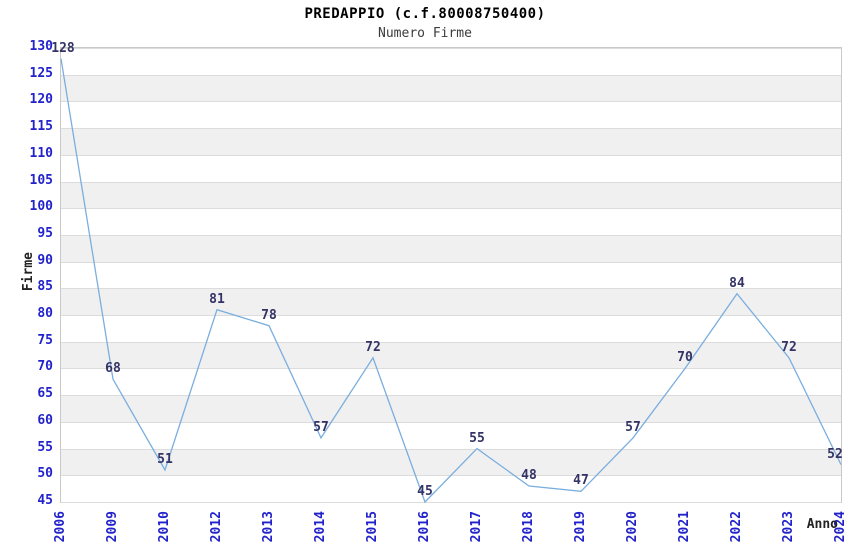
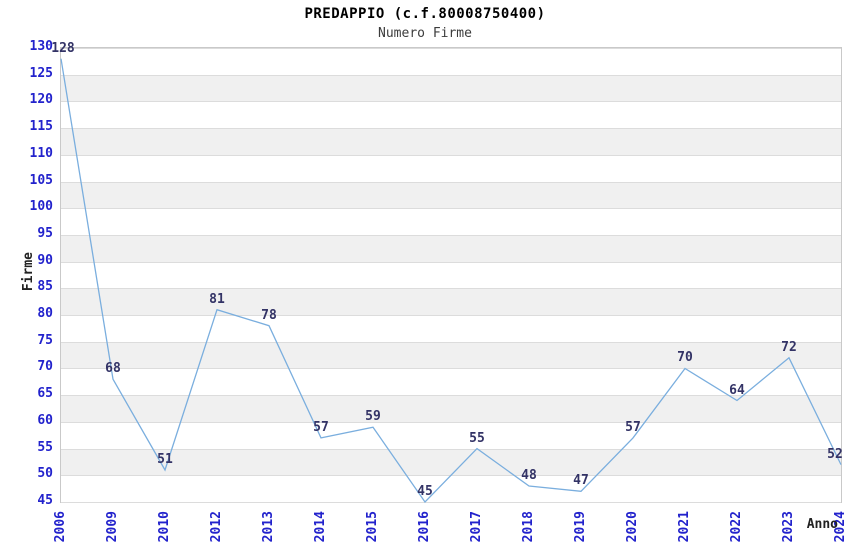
2015: 72 -> 59
2022: 84 -> 64
